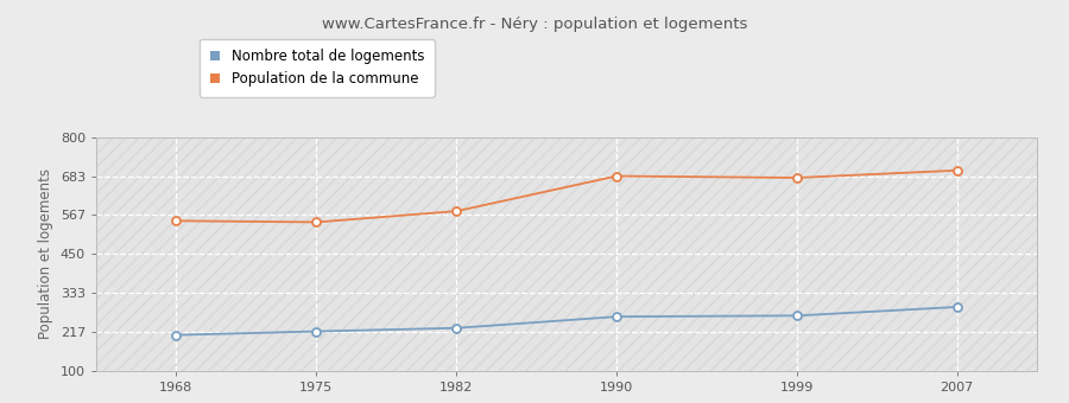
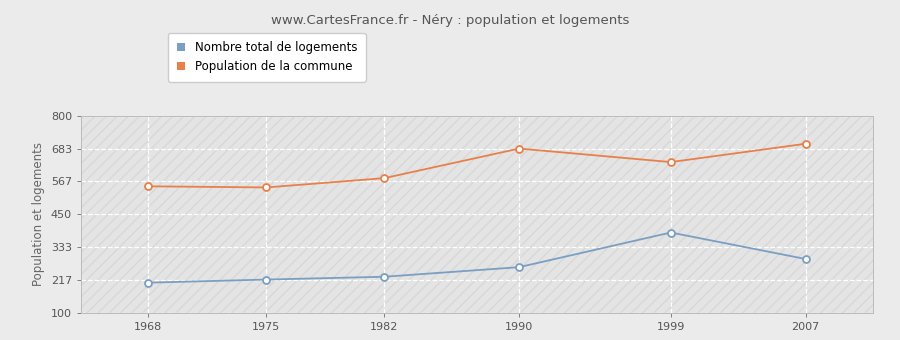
Nombre total de logements/1999: 265 -> 385
Population de la commune/1999: 678 -> 635
